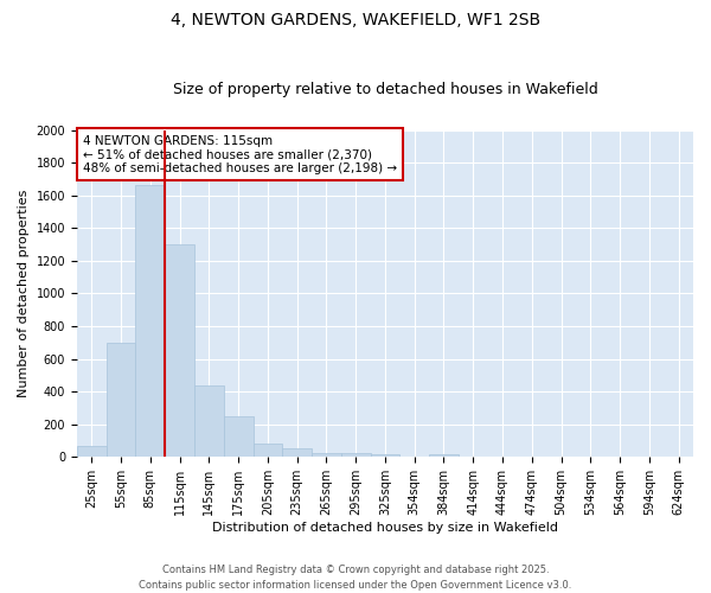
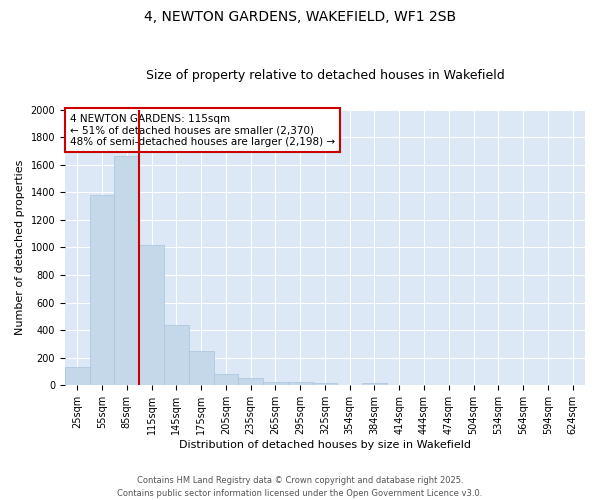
25sqm: 60 -> 130
55sqm: 700 -> 1380
115sqm: 1300 -> 1020
